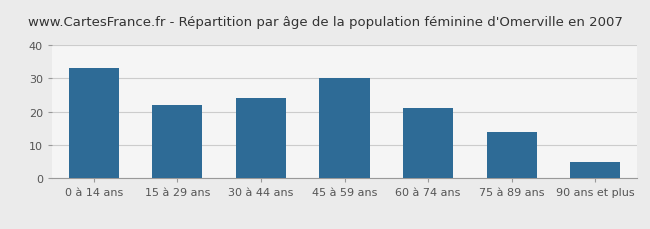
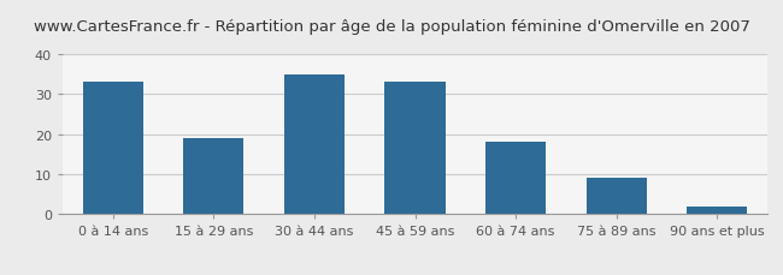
15 à 29 ans: 22 -> 19
30 à 44 ans: 24 -> 35
45 à 59 ans: 30 -> 33
60 à 74 ans: 21 -> 18
75 à 89 ans: 14 -> 9
90 ans et plus: 5 -> 2
